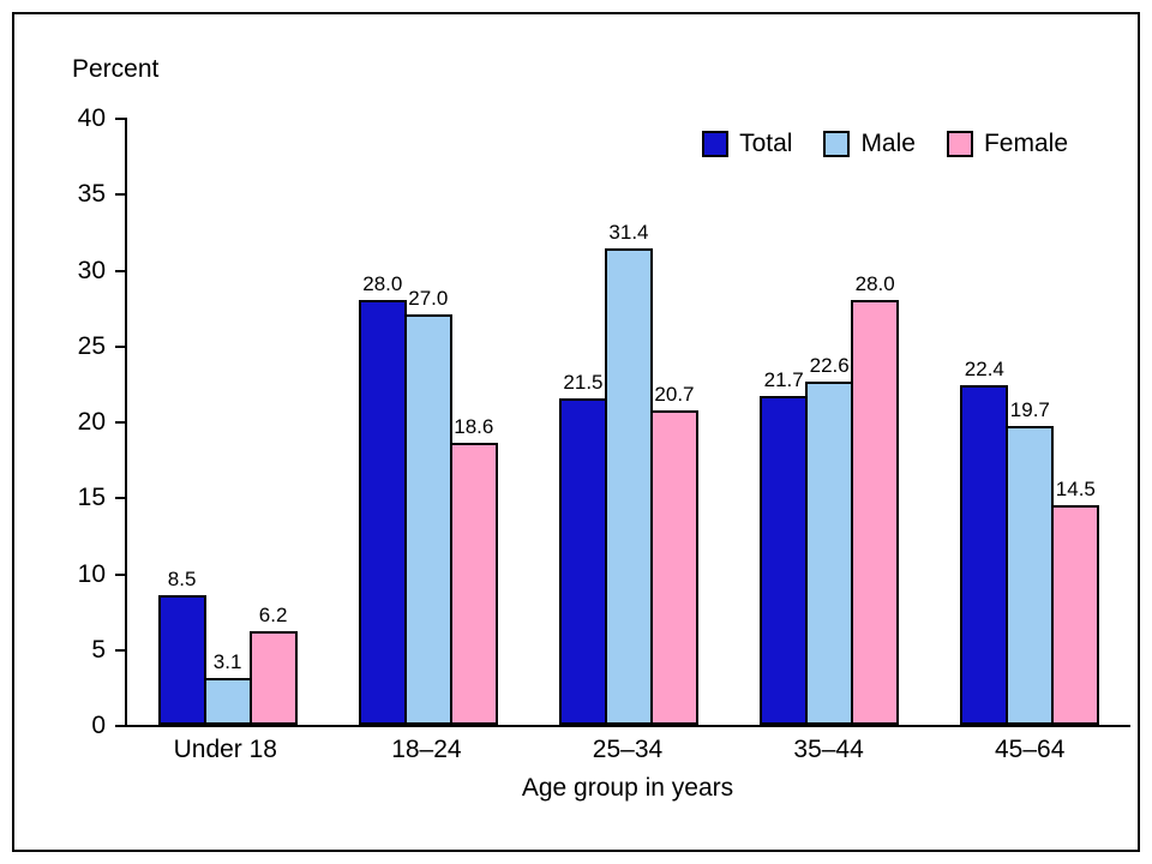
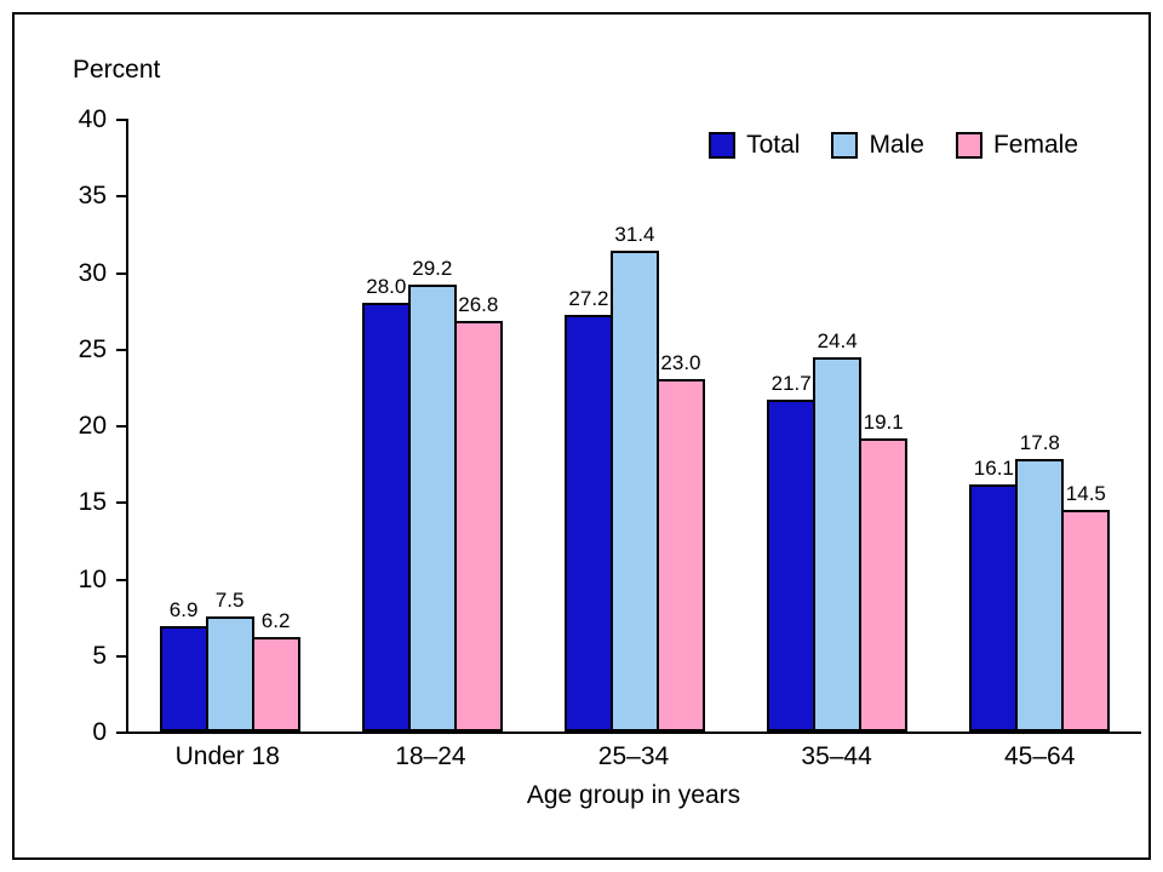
Total/Under 18: 8.5 -> 6.9
Male/Under 18: 3.1 -> 7.5
Male/18–24: 27.0 -> 29.2
Female/18–24: 18.6 -> 26.8
Total/25–34: 21.5 -> 27.2
Female/25–34: 20.7 -> 23.0
Male/35–44: 22.6 -> 24.4
Female/35–44: 28.0 -> 19.1
Total/45–64: 22.4 -> 16.1
Male/45–64: 19.7 -> 17.8
